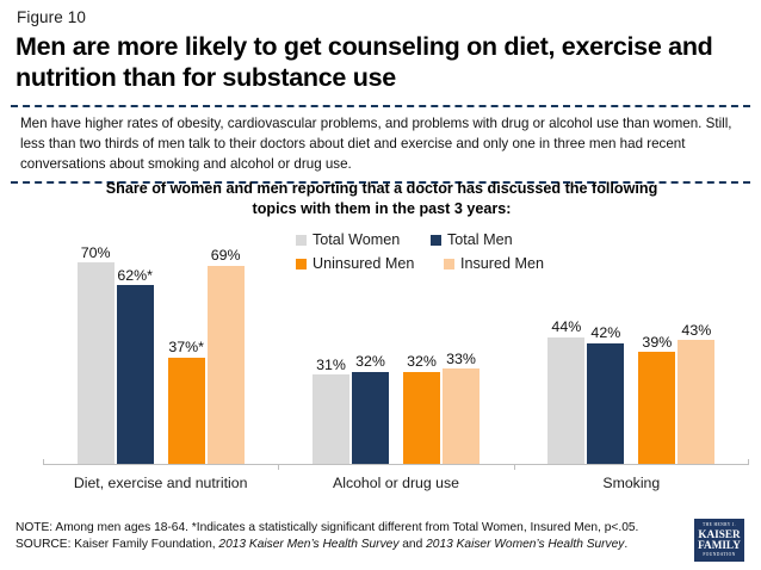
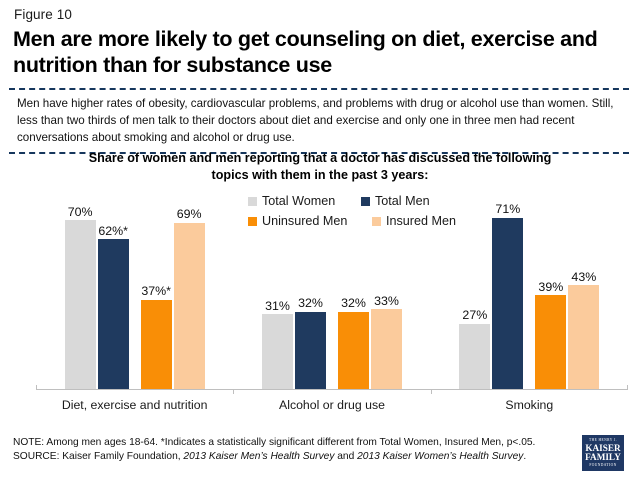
Total Women/Smoking: 44% -> 27%
Total Men/Smoking: 42% -> 71%
